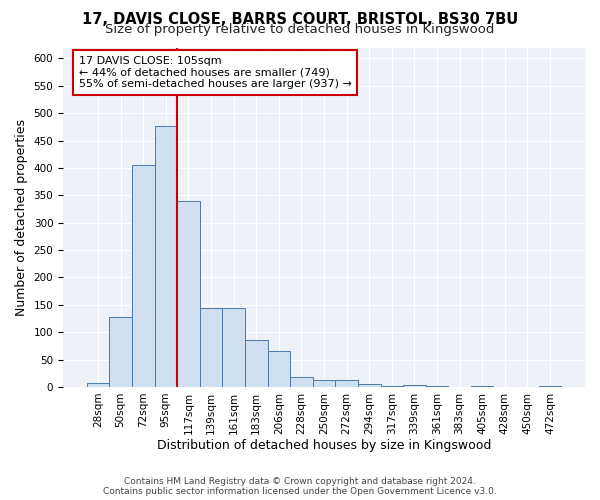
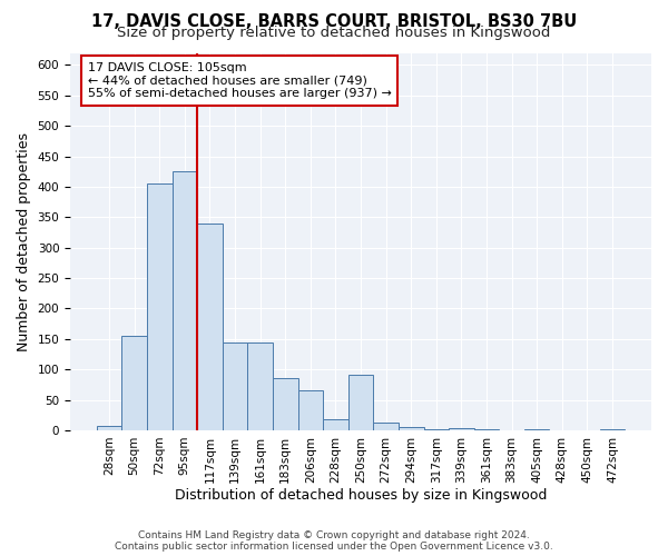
50sqm: 128 -> 156
95sqm: 477 -> 426
250sqm: 12 -> 92
